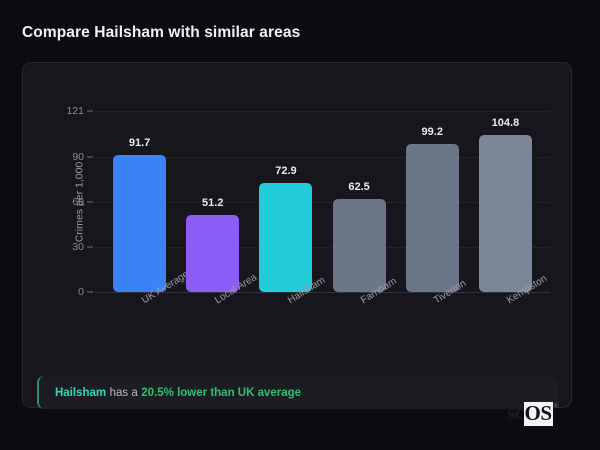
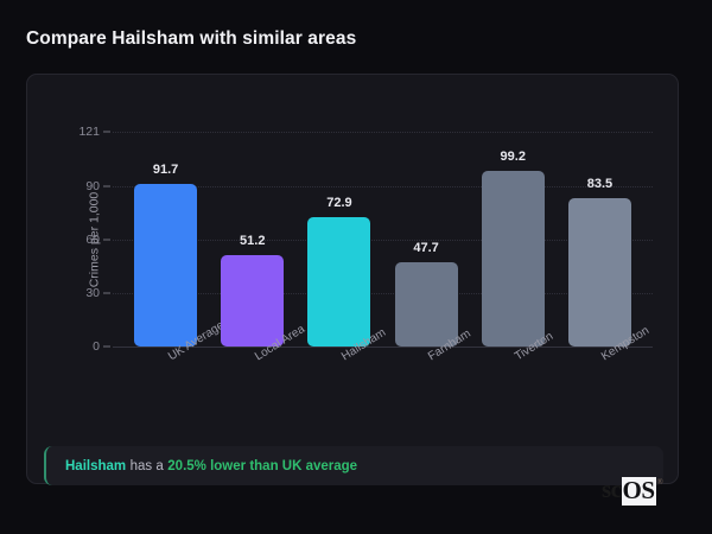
Farnham: 62.5 -> 47.7
Kempston: 104.8 -> 83.5
